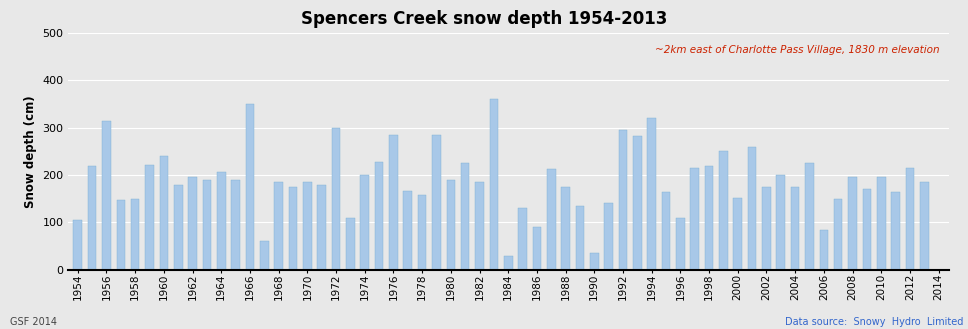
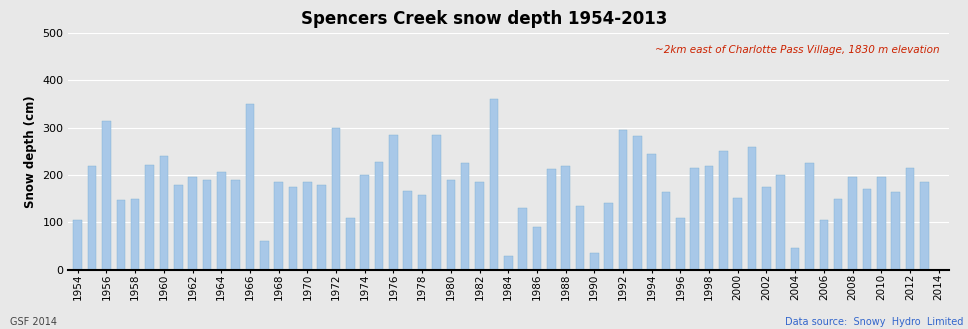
1988: 175 -> 220
1994: 320 -> 245
2004: 175 -> 45
2006: 85 -> 105
